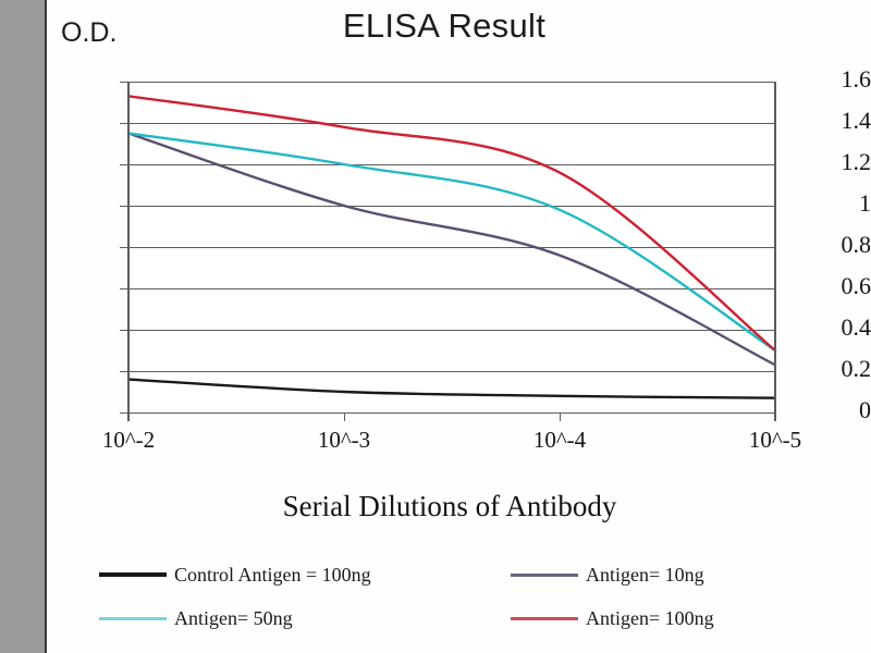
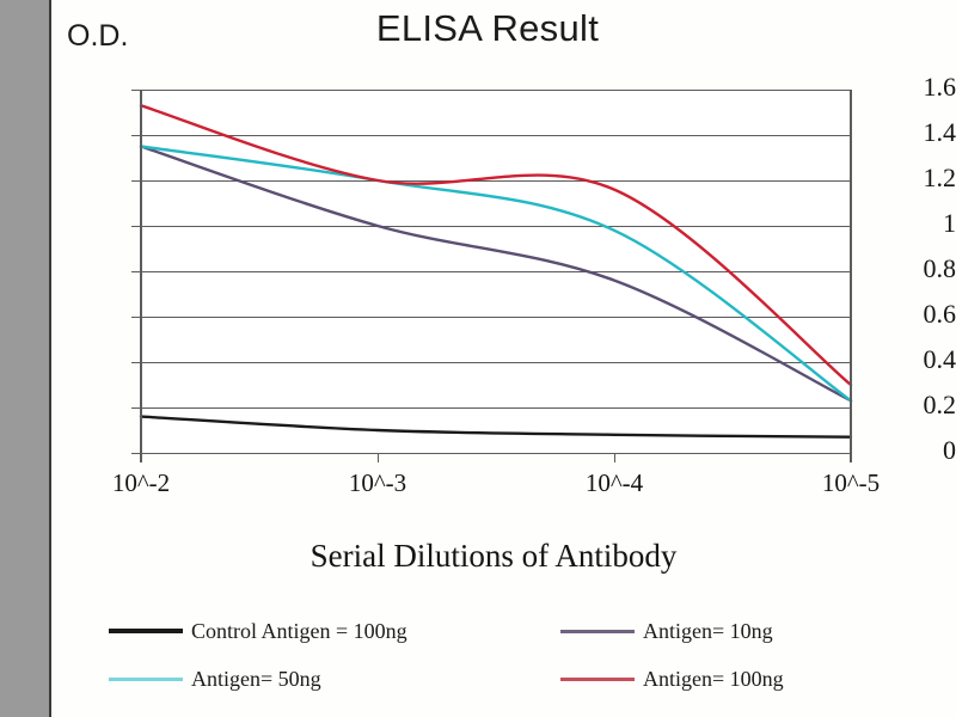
Antigen= 100ng/10^-3: 1.38 -> 1.20
Antigen= 50ng/10^-5: 0.30 -> 0.23
